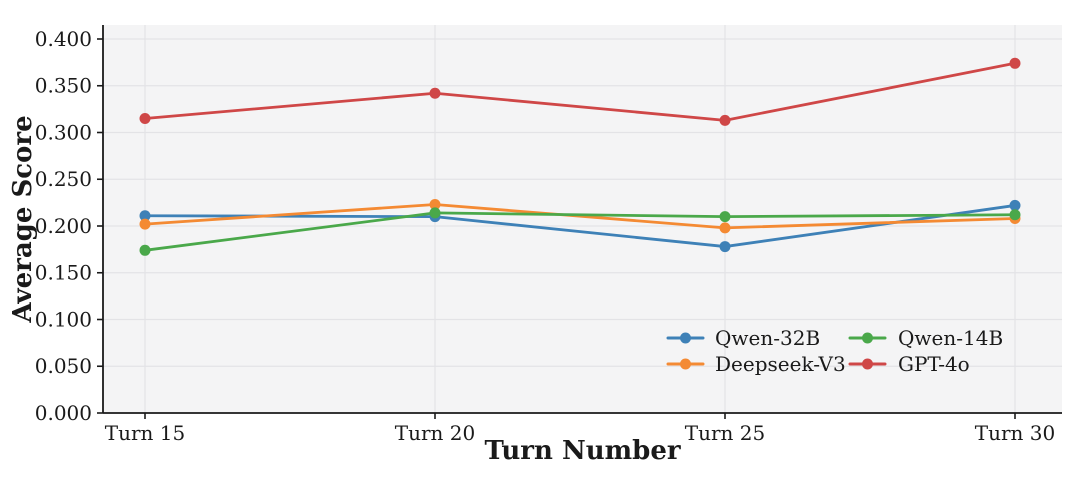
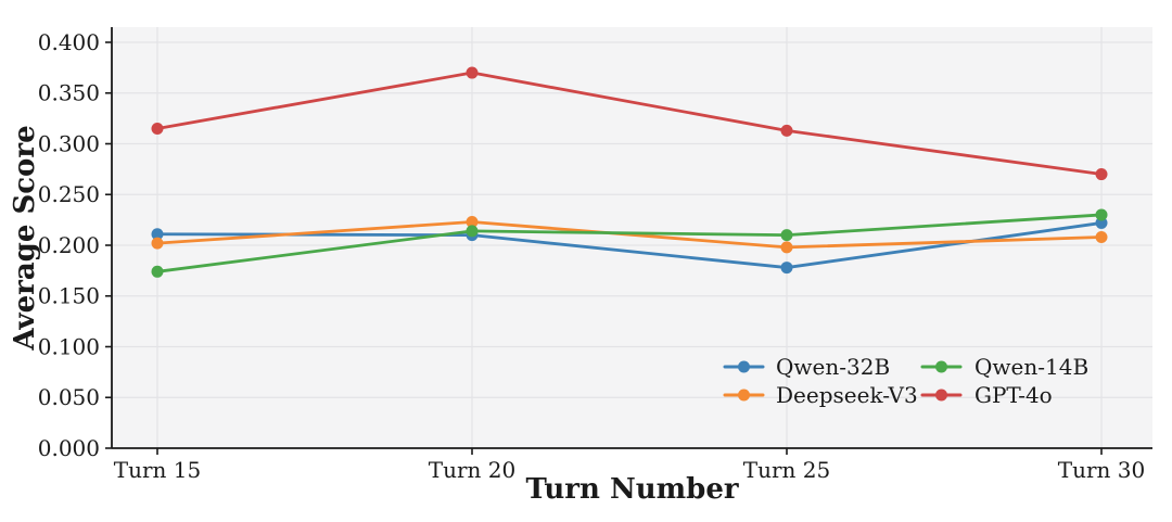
GPT-4o/Turn 20: 0.34 -> 0.37
Qwen-14B/Turn 30: 0.21 -> 0.23
GPT-4o/Turn 30: 0.37 -> 0.27
